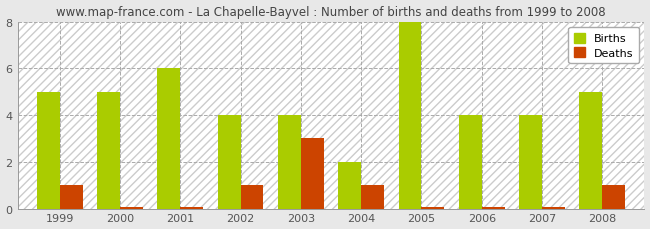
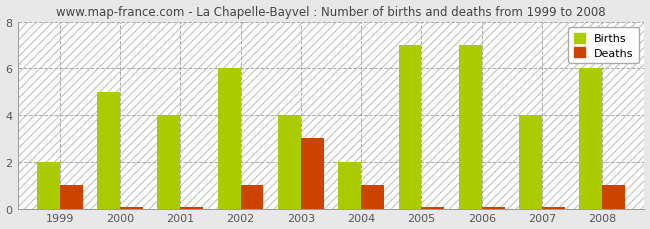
Births/1999: 5 -> 2
Births/2001: 6 -> 4
Births/2002: 4 -> 6
Births/2005: 8 -> 7
Births/2006: 4 -> 7
Births/2008: 5 -> 6
